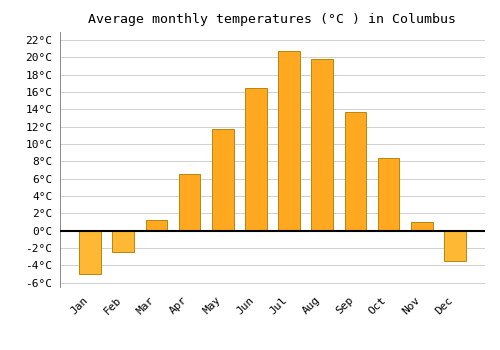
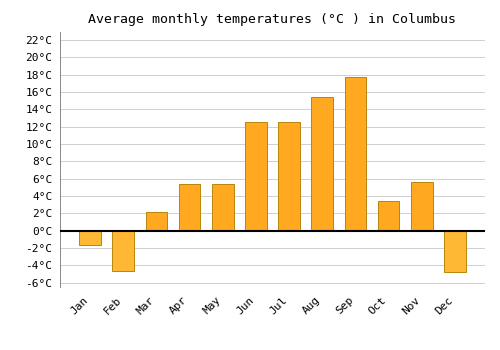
Jan: -5.0°C -> -1.6°C
Feb: -2.5°C -> -4.6°C
Mar: 1.2°C -> 2.2°C
Apr: 6.5°C -> 5.4°C
May: 11.8°C -> 5.4°C
Jun: 16.5°C -> 12.6°C
Jul: 20.8°C -> 12.6°C
Aug: 19.8°C -> 15.4°C
Sep: 13.7°C -> 17.8°C
Oct: 8.4°C -> 3.4°C
Nov: 1.0°C -> 5.6°C
Dec: -3.5°C -> -4.8°C
